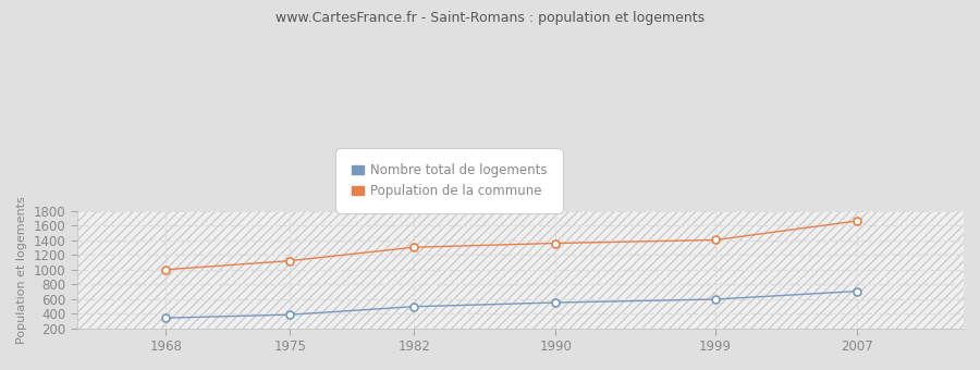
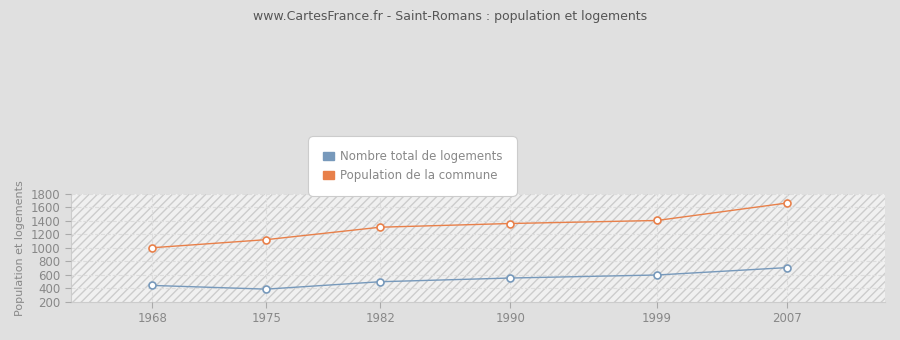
Nombre total de logements/1968: 340 -> 440
